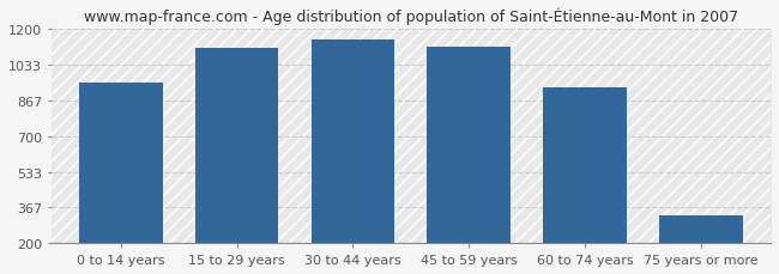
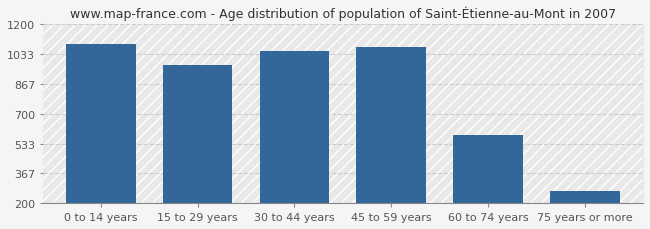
0 to 14 years: 950 -> 1090
15 to 29 years: 1110 -> 980
30 to 44 years: 1150 -> 1050
45 to 59 years: 1120 -> 1080
60 to 74 years: 930 -> 580
75 years or more: 330 -> 270
